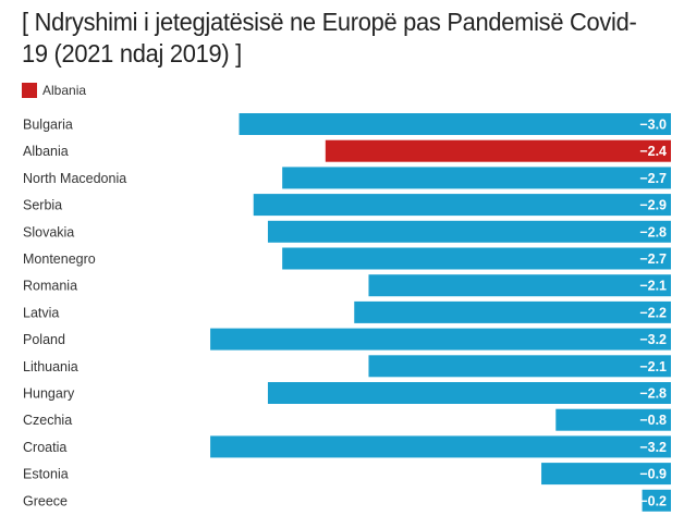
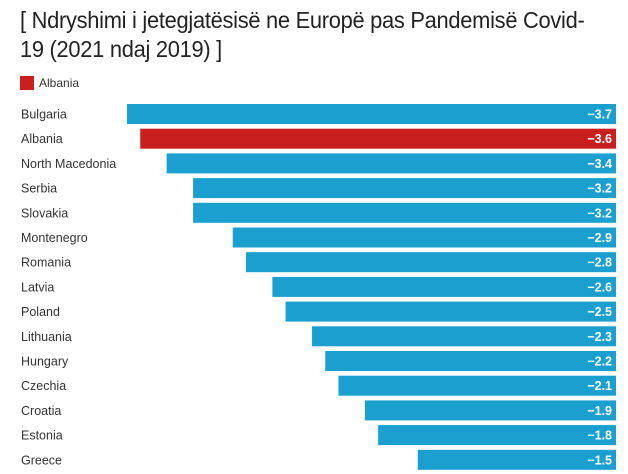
Bulgaria: −3.0 -> −3.7
Albania: −2.4 -> −3.6
North Macedonia: −2.7 -> −3.4
Serbia: −2.9 -> −3.2
Slovakia: −2.8 -> −3.2
Montenegro: −2.7 -> −2.9
Romania: −2.1 -> −2.8
Latvia: −2.2 -> −2.6
Poland: −3.2 -> −2.5
Lithuania: −2.1 -> −2.3
Hungary: −2.8 -> −2.2
Czechia: −0.8 -> −2.1
Croatia: −3.2 -> −1.9
Estonia: −0.9 -> −1.8
Greece: −0.2 -> −1.5
